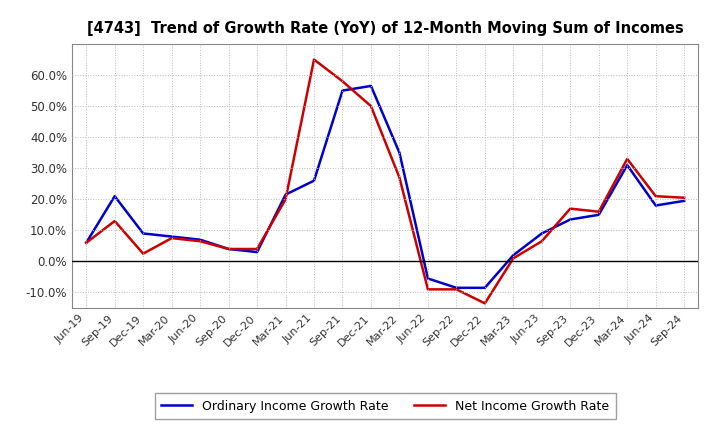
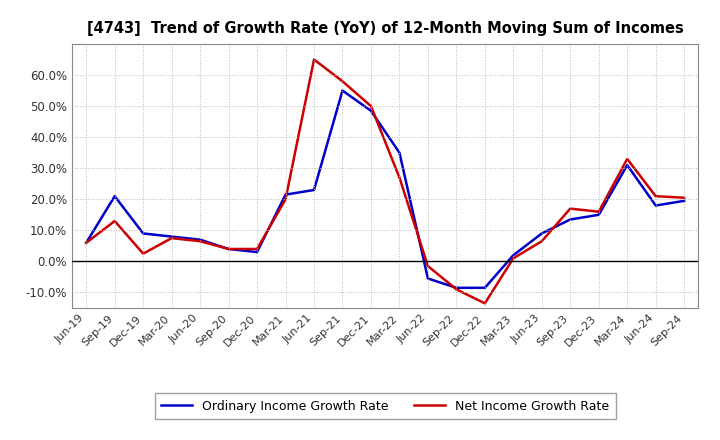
Ordinary Income Growth Rate/Jun-21: 26.0% -> 23.0%
Ordinary Income Growth Rate/Dec-21: 56.5% -> 48.5%
Net Income Growth Rate/Jun-22: -9.0% -> -1.5%
